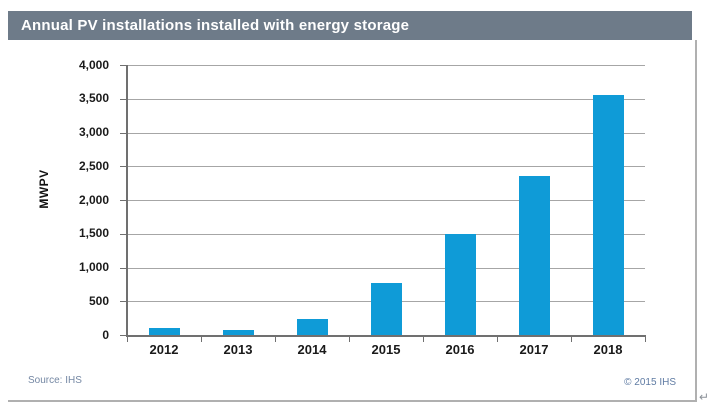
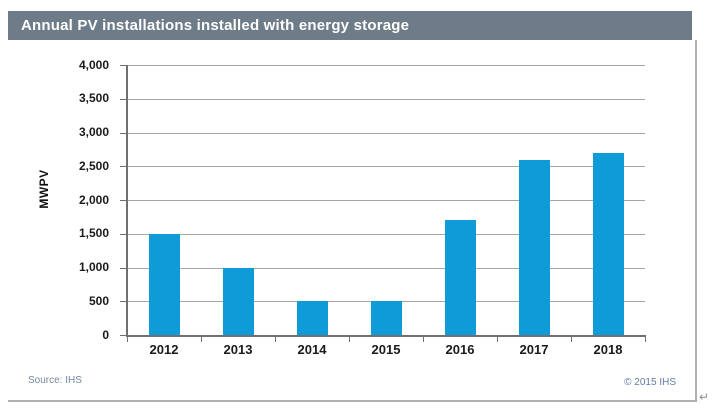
2012: 100 -> 1500
2013: 100 -> 1000
2014: 200 -> 500
2015: 800 -> 500
2016: 1500 -> 1700
2017: 2400 -> 2600
2018: 3600 -> 2700
